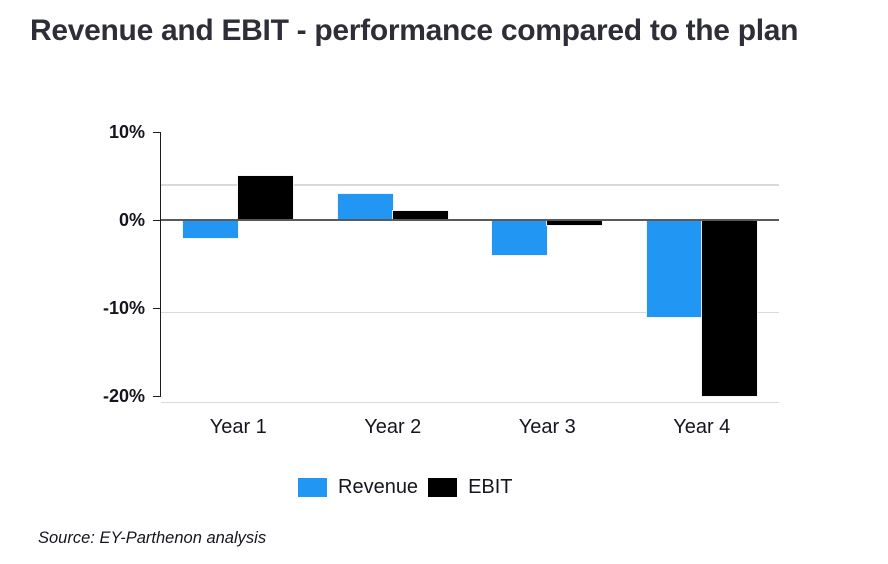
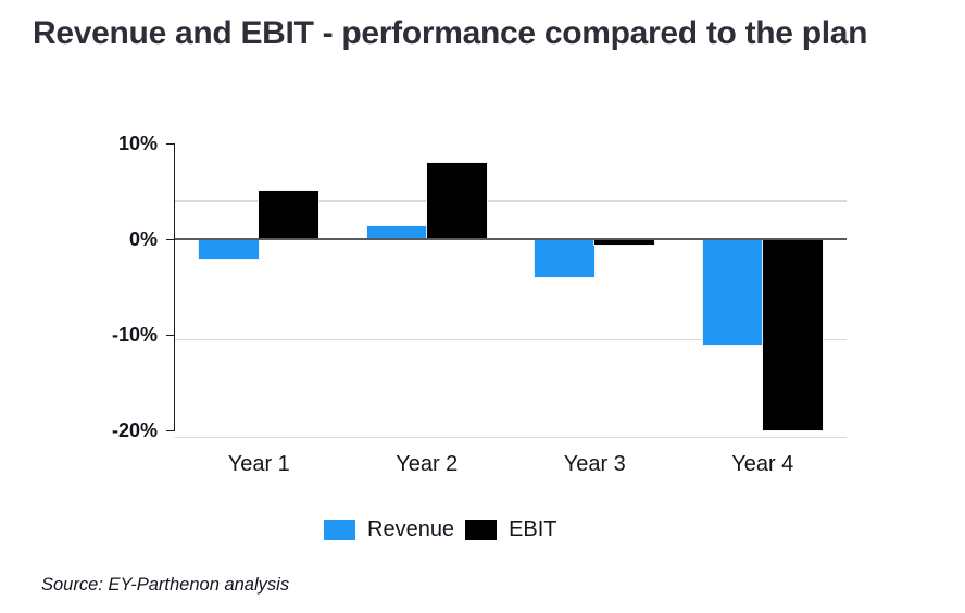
Revenue/Year 2: 3% -> 1%
EBIT/Year 2: 1% -> 8%
